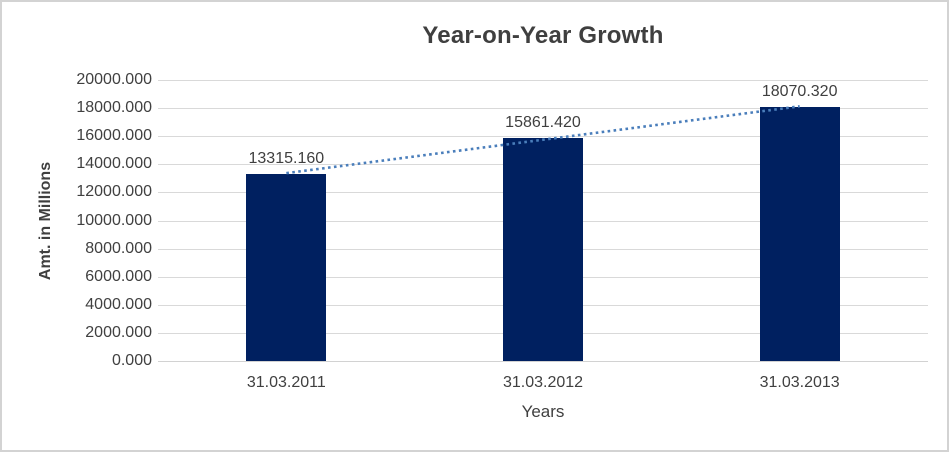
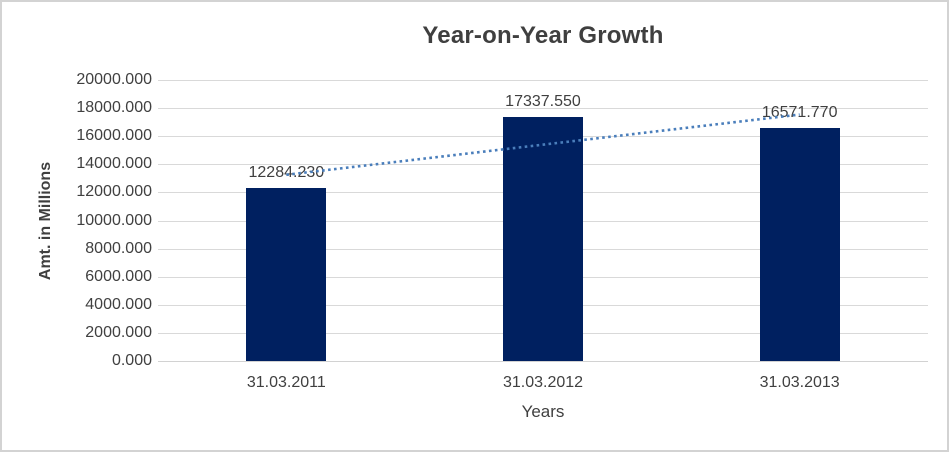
31.03.2011: 13315.160 -> 12284.230
31.03.2012: 15861.420 -> 17337.550
31.03.2013: 18070.320 -> 16571.770
